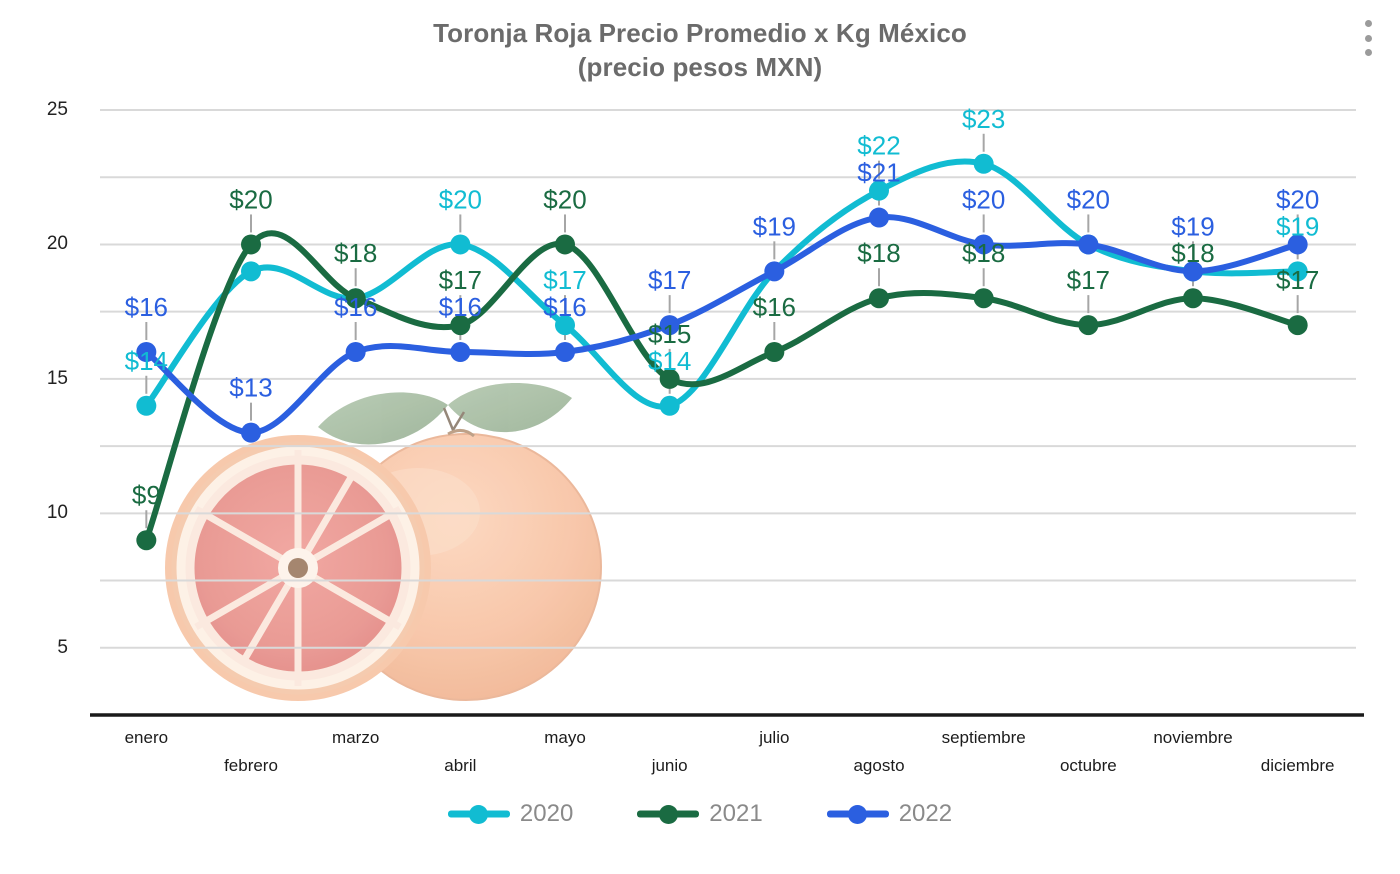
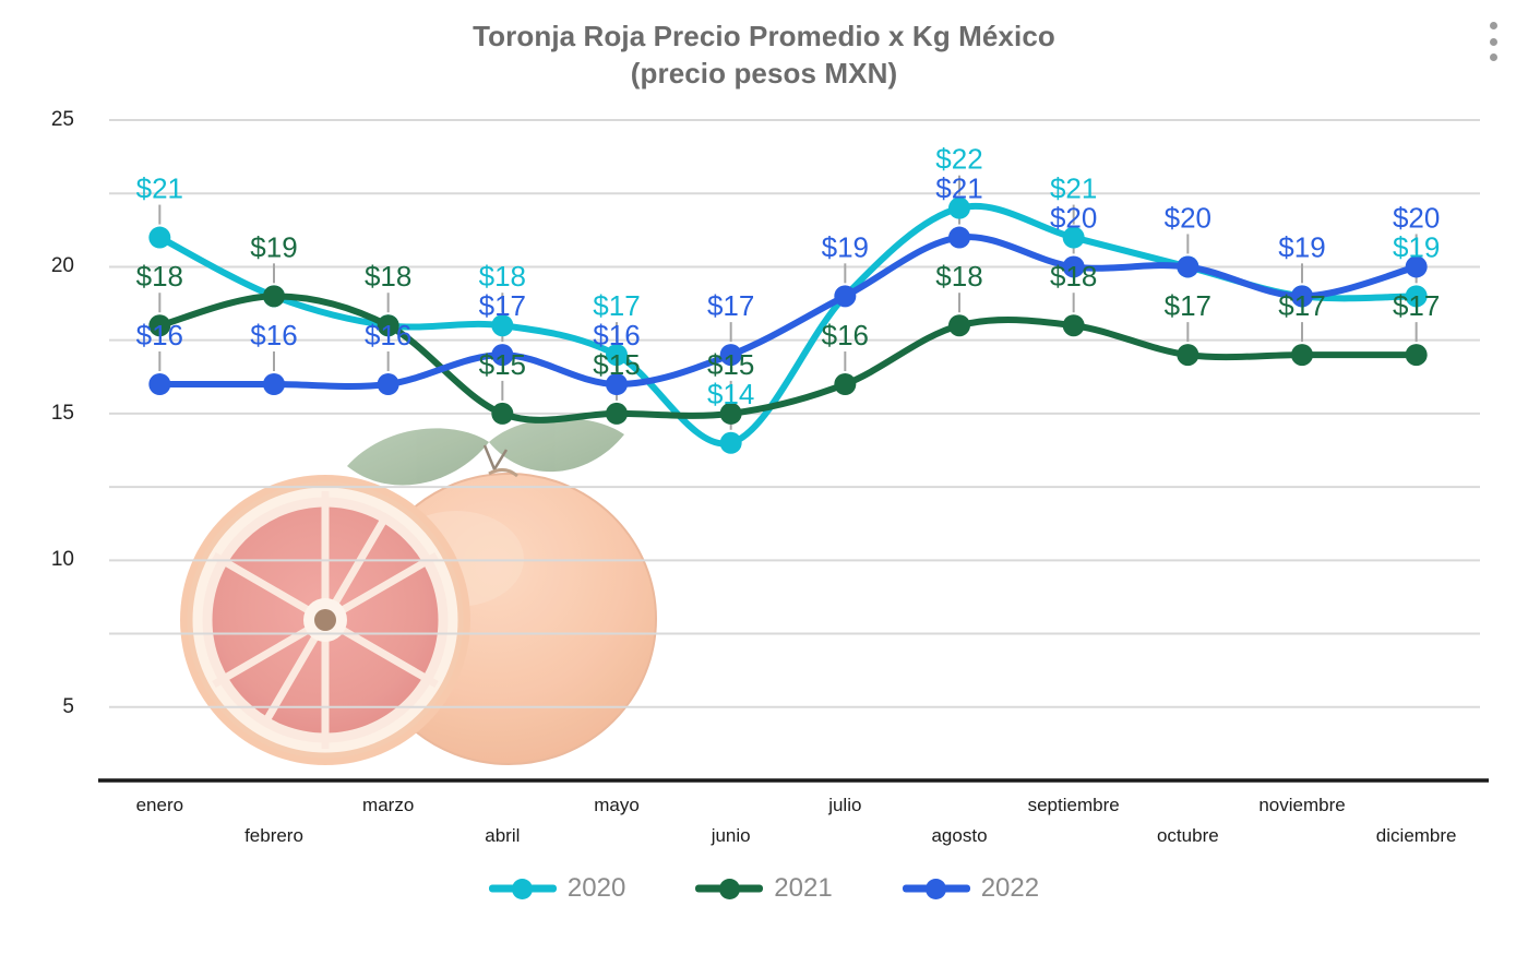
2020/enero: $14 -> $21
2021/enero: $9 -> $18
2021/febrero: $20 -> $19
2022/febrero: $13 -> $16
2020/abril: $20 -> $18
2021/abril: $17 -> $15
2022/abril: $16 -> $17
2021/mayo: $20 -> $15
2020/septiembre: $23 -> $21
2021/noviembre: $18 -> $17
